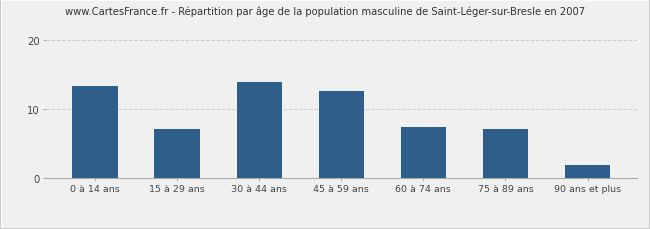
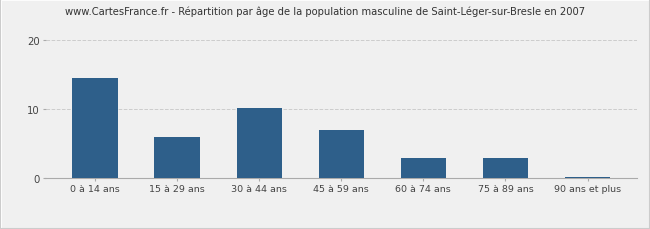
0 à 14 ans: 13.4 -> 14.5
15 à 29 ans: 7.2 -> 6.0
30 à 44 ans: 14.0 -> 10.2
45 à 59 ans: 12.6 -> 7.0
60 à 74 ans: 7.4 -> 3.0
75 à 89 ans: 7.2 -> 3.0
90 ans et plus: 2.0 -> 0.2
